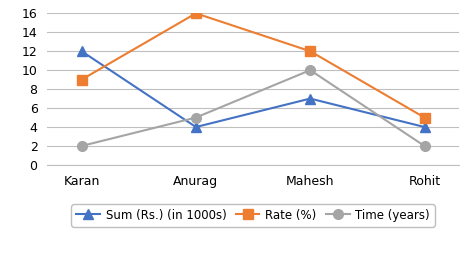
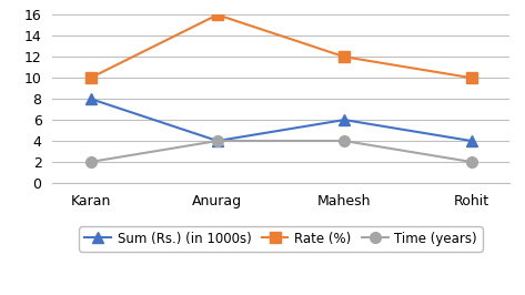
Sum (Rs.) (in 1000s)/Karan: 12 -> 8
Rate (%)/Karan: 9 -> 10
Time (years)/Anurag: 5 -> 4
Sum (Rs.) (in 1000s)/Mahesh: 7 -> 6
Time (years)/Mahesh: 10 -> 4
Rate (%)/Rohit: 5 -> 10
